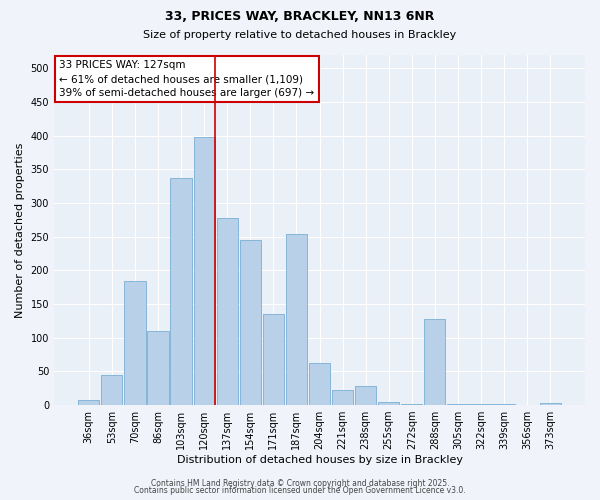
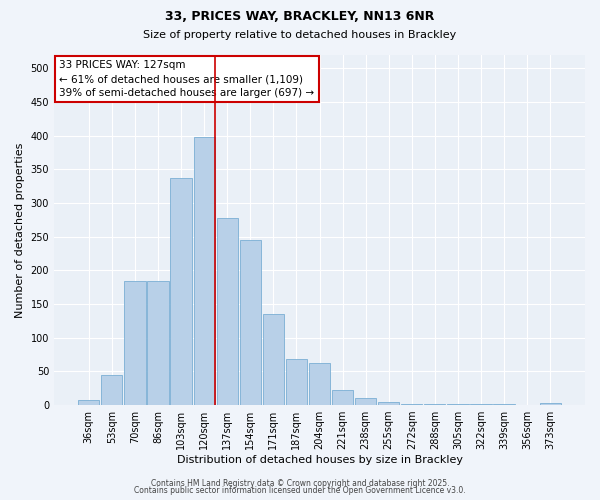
86sqm: 110 -> 185
187sqm: 254 -> 68
238sqm: 28 -> 10
288sqm: 128 -> 2
